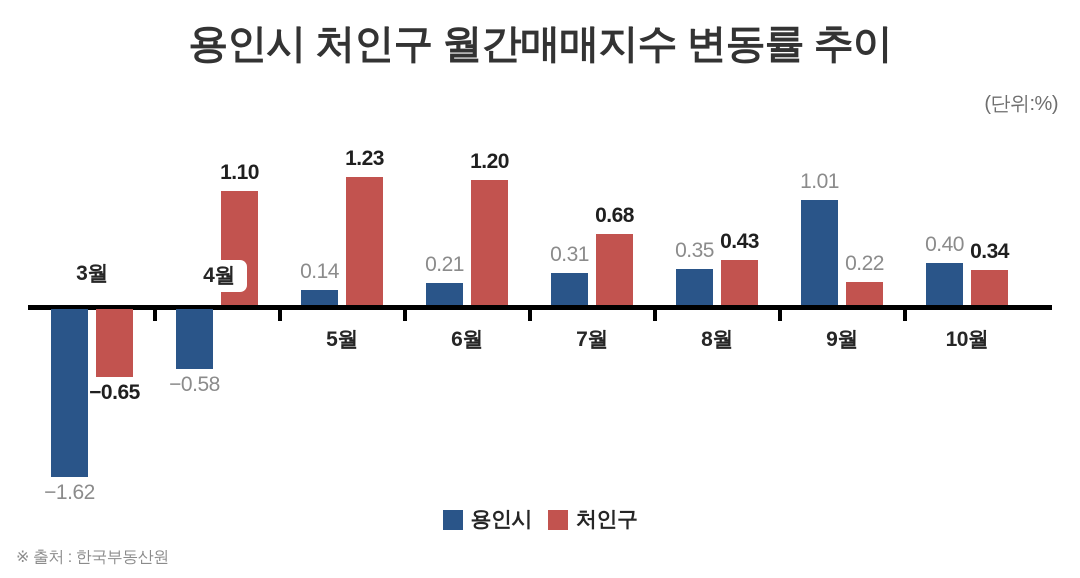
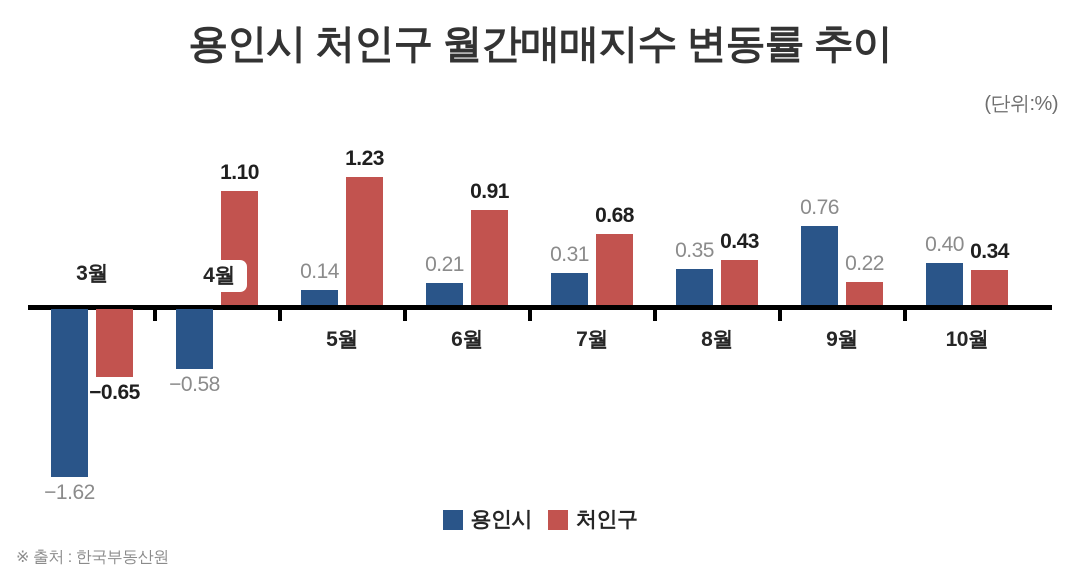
처인구/6월: 1.20 -> 0.91
용인시/9월: 1.01 -> 0.76
